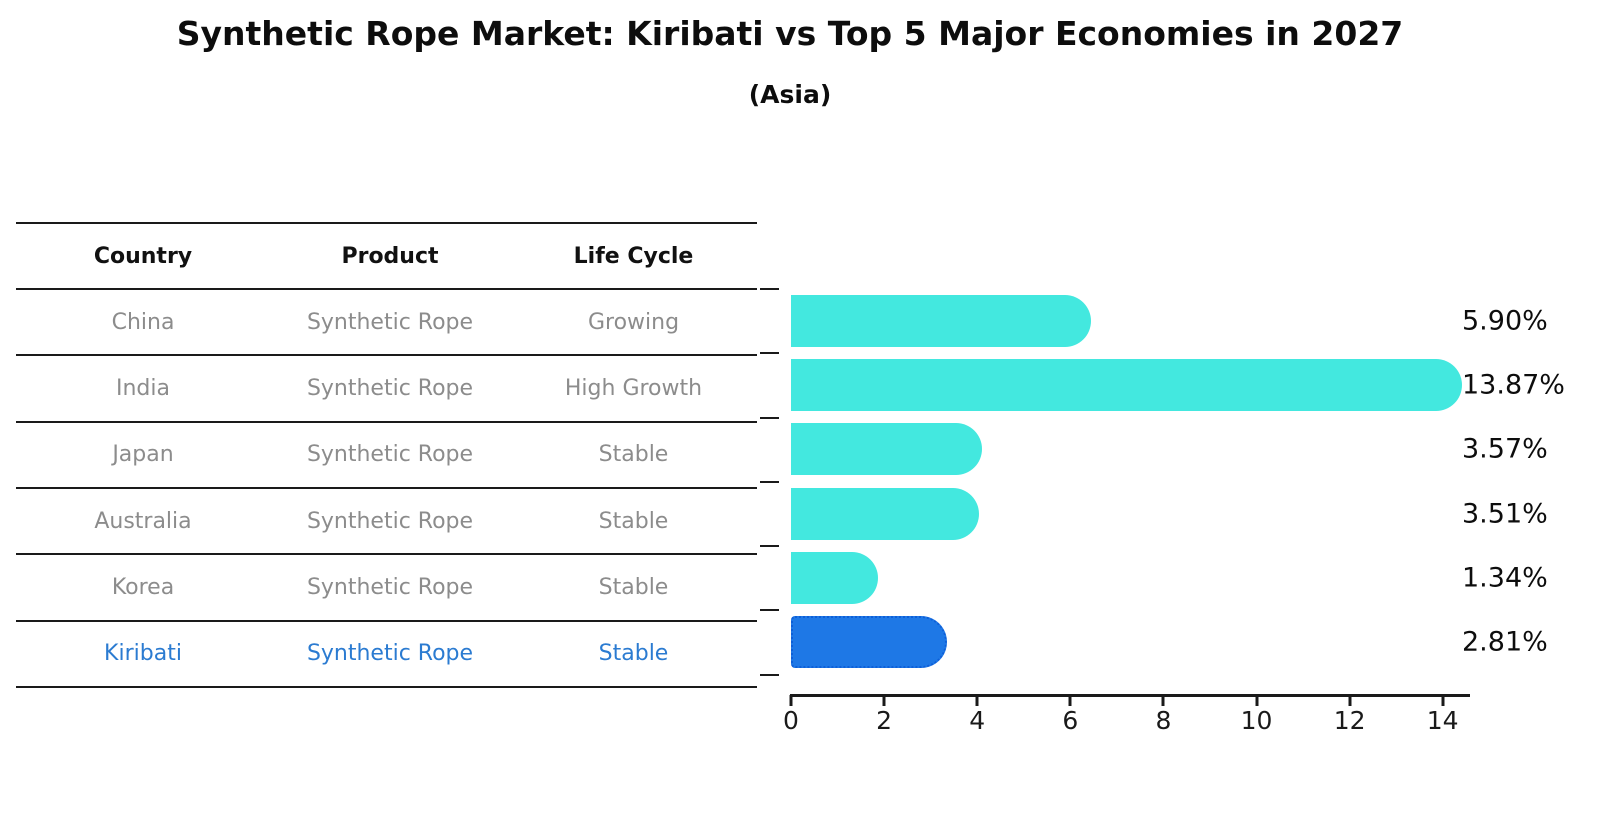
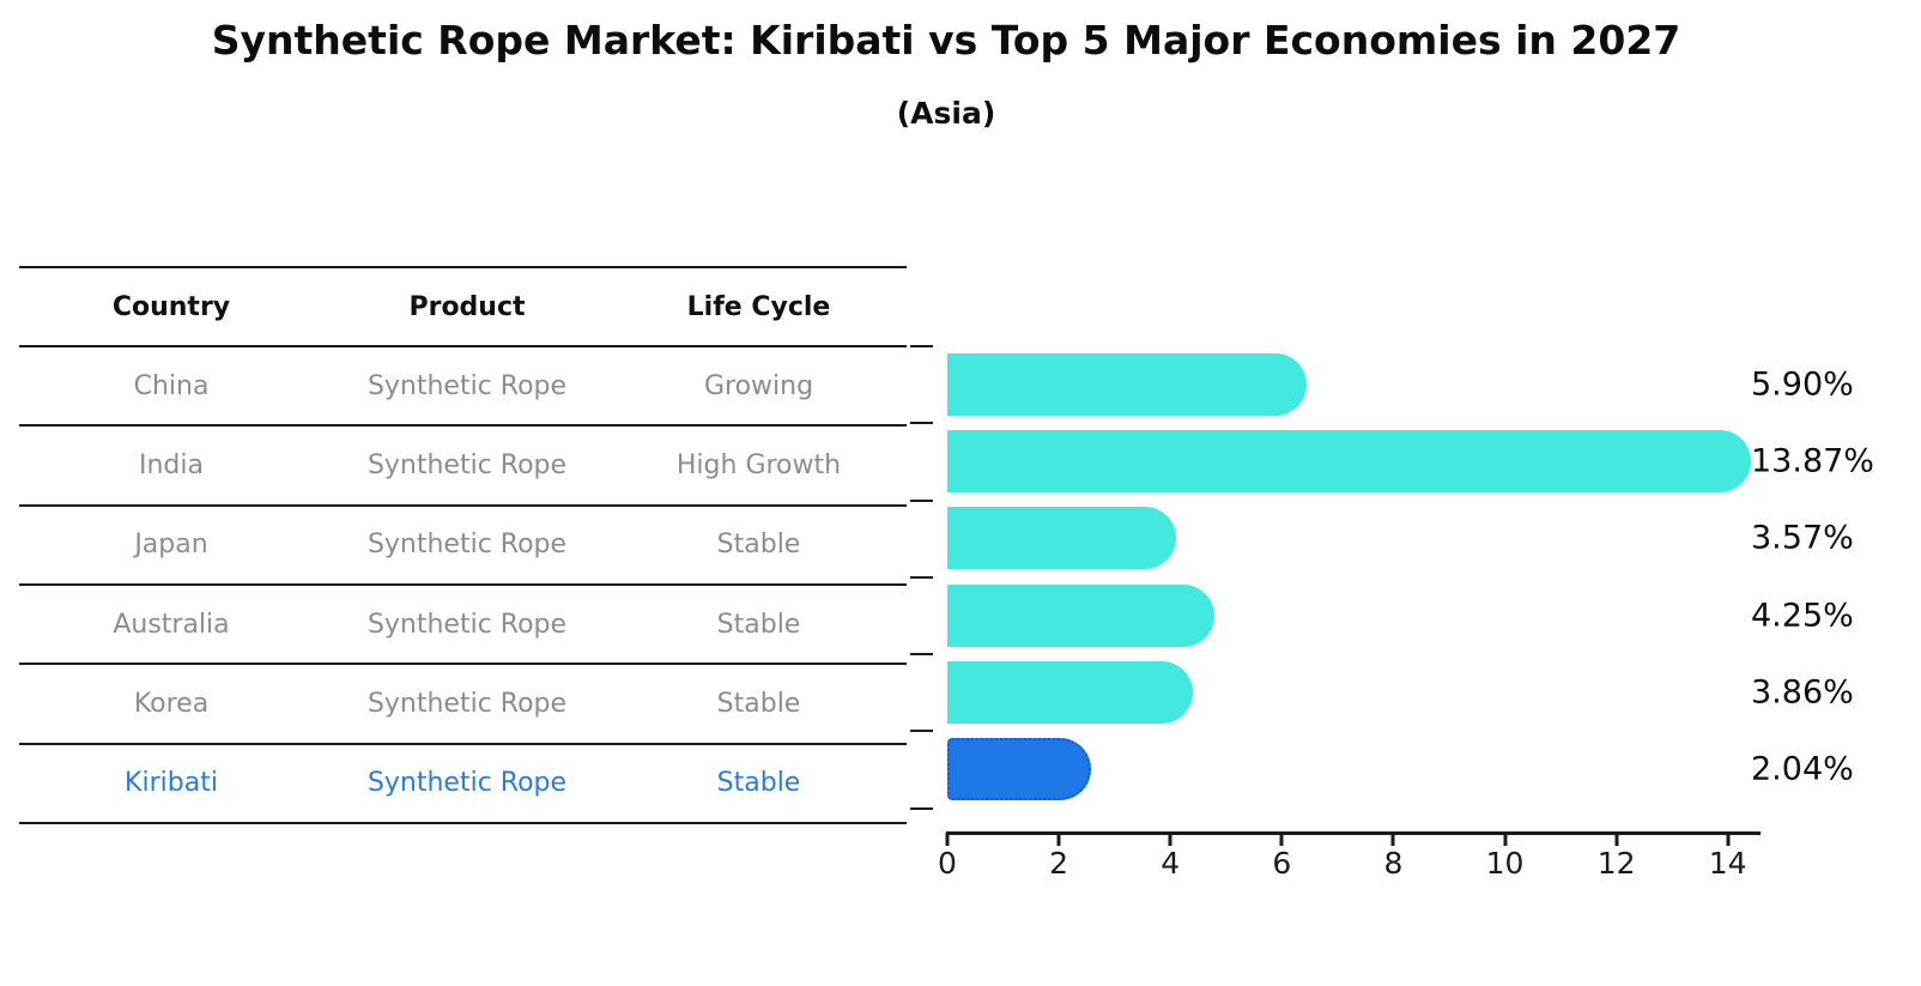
Australia: 3.51% -> 4.25%
Korea: 1.34% -> 3.86%
Kiribati: 2.81% -> 2.04%
